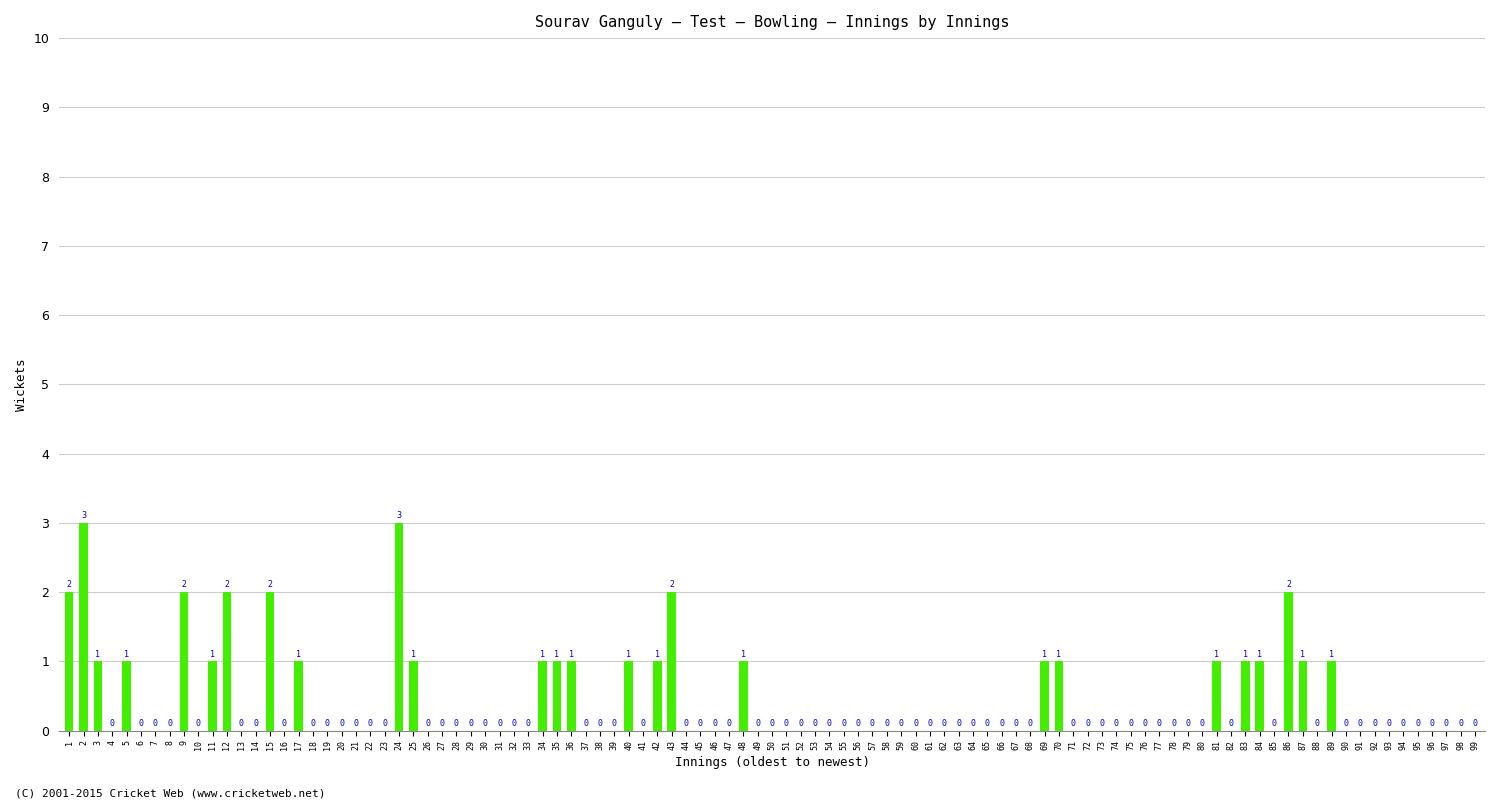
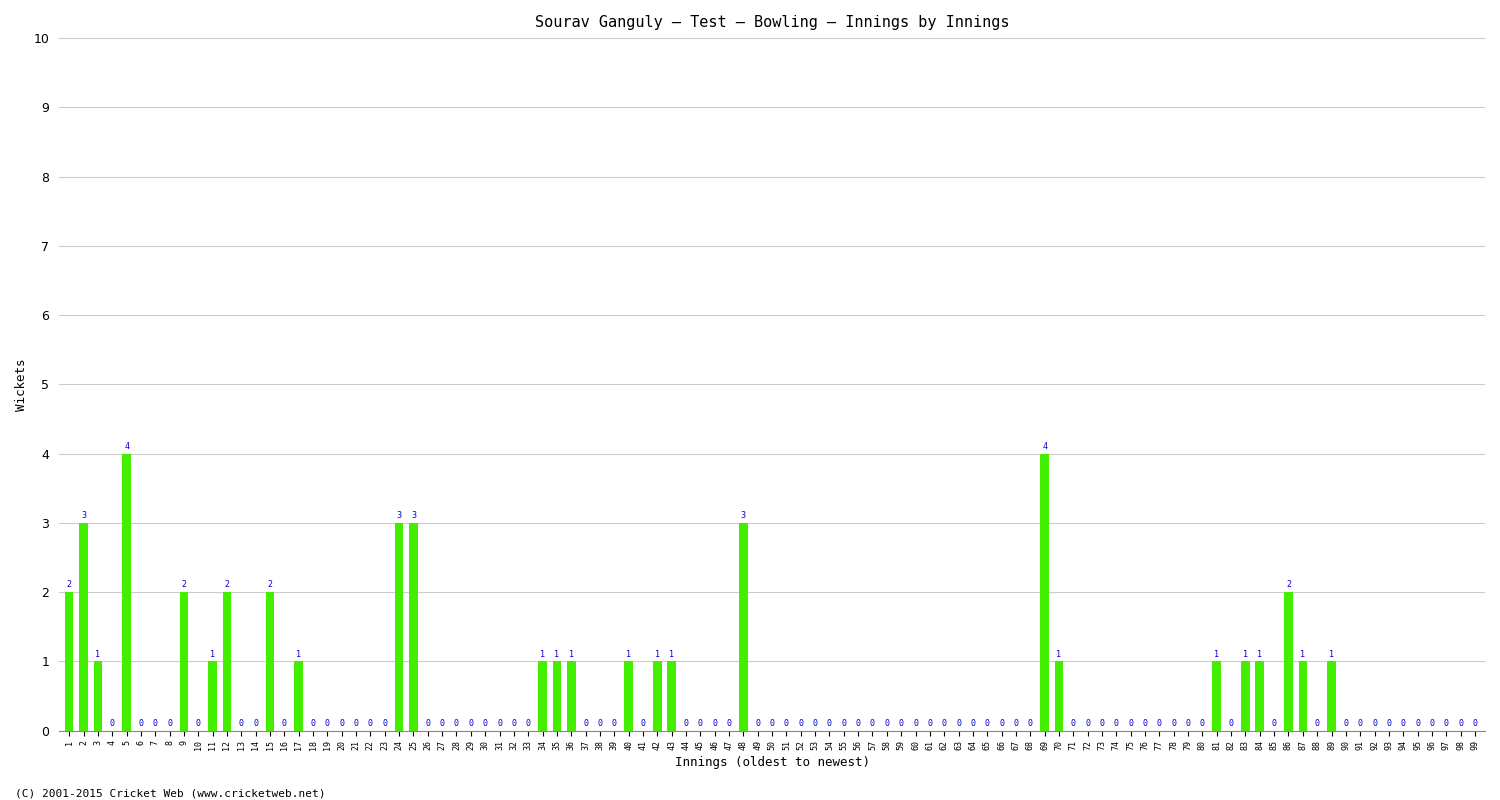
5: 1 -> 4
25: 1 -> 3
43: 2 -> 1
48: 1 -> 3
69: 1 -> 4
